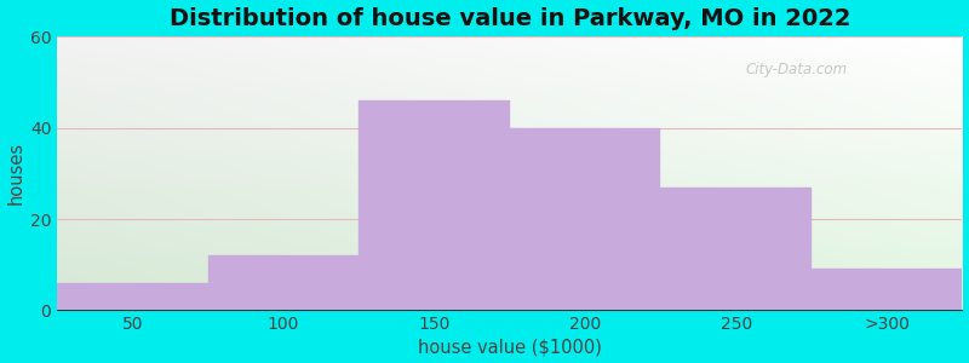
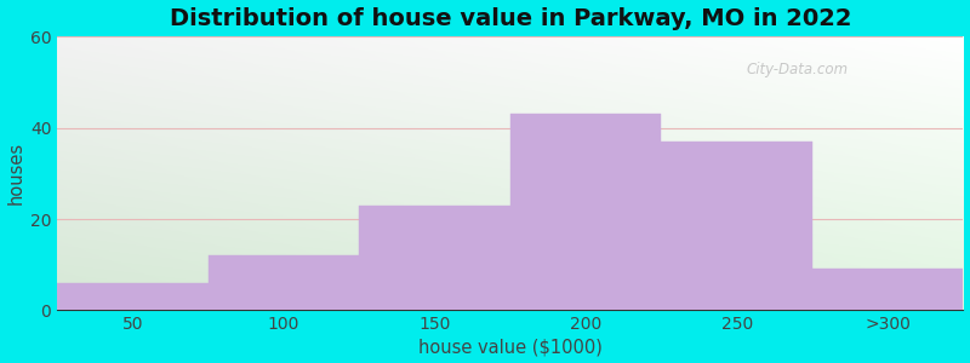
150: 46 -> 23
200: 40 -> 43
250: 27 -> 37
